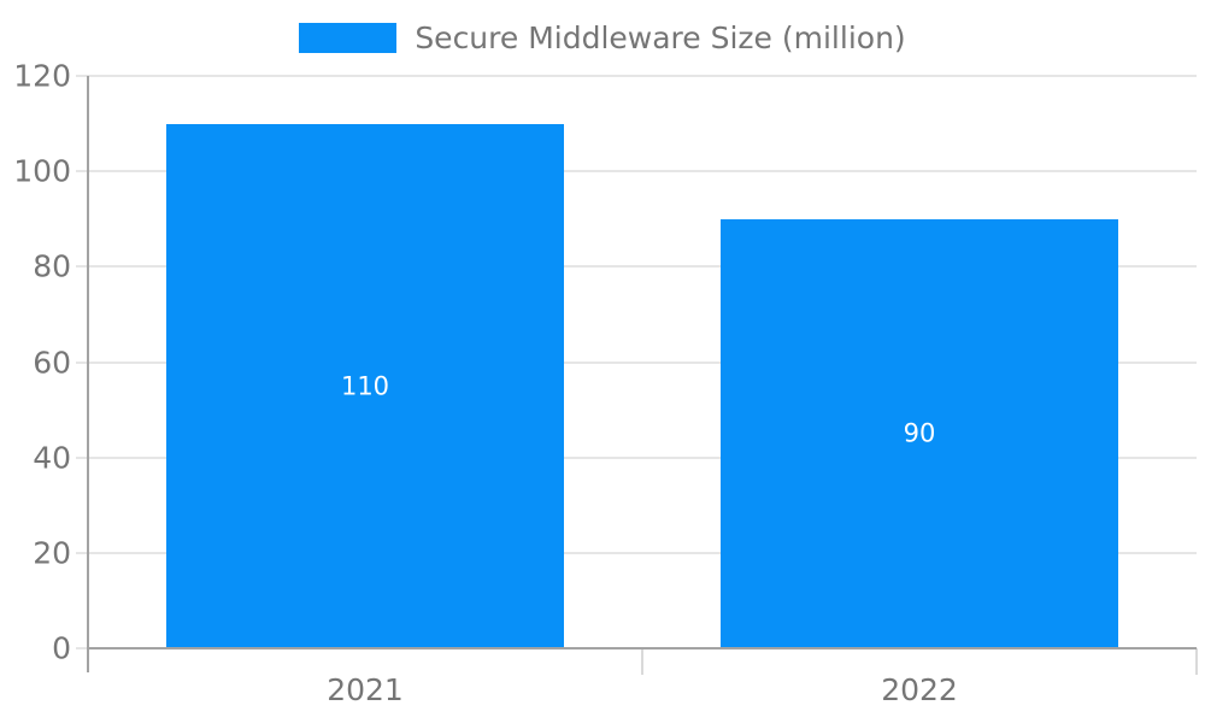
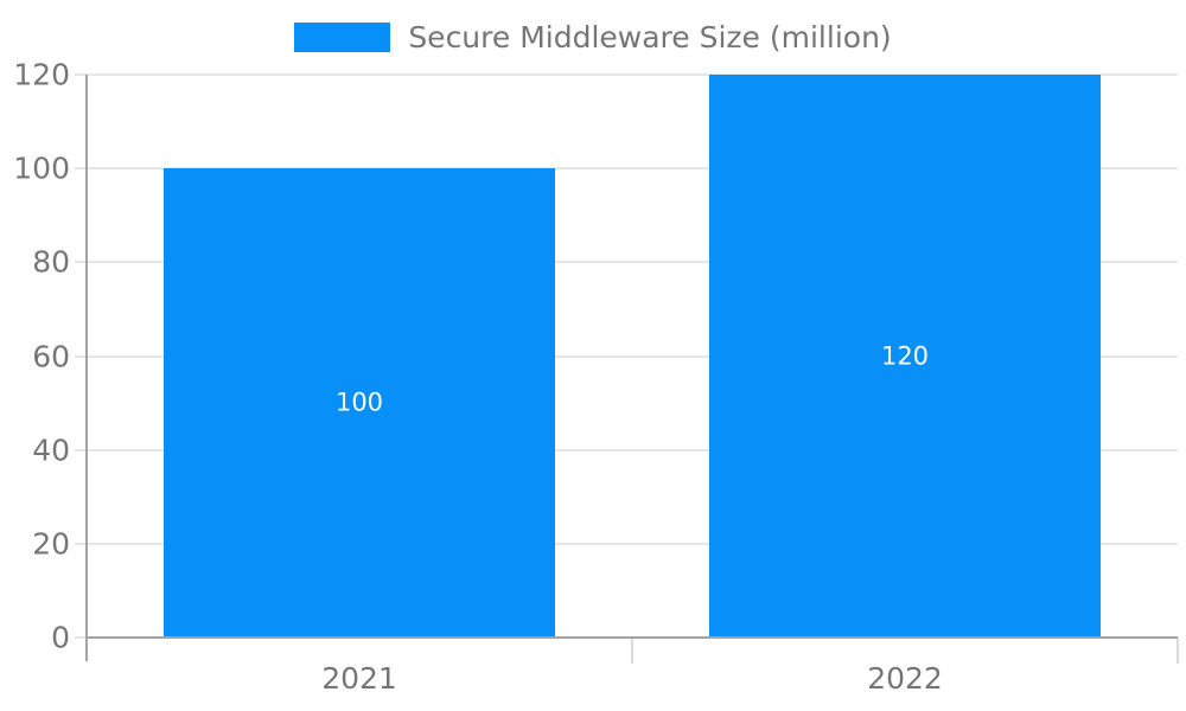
2021: 110 -> 100
2022: 90 -> 120
